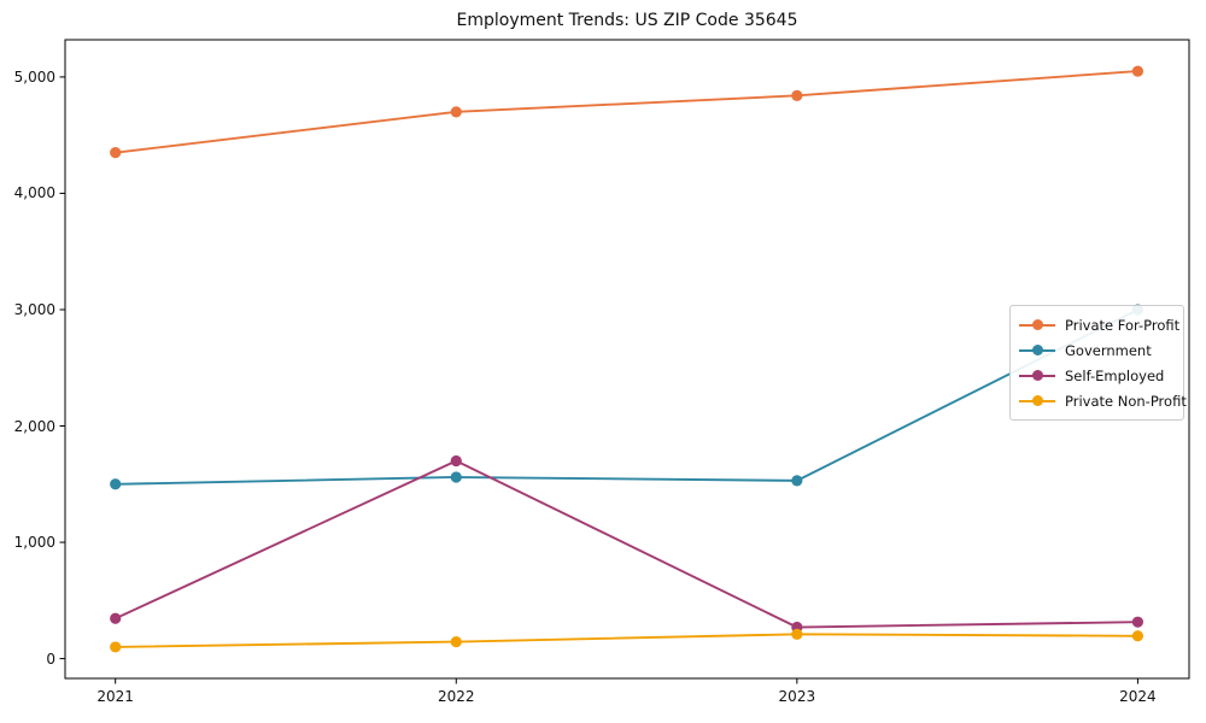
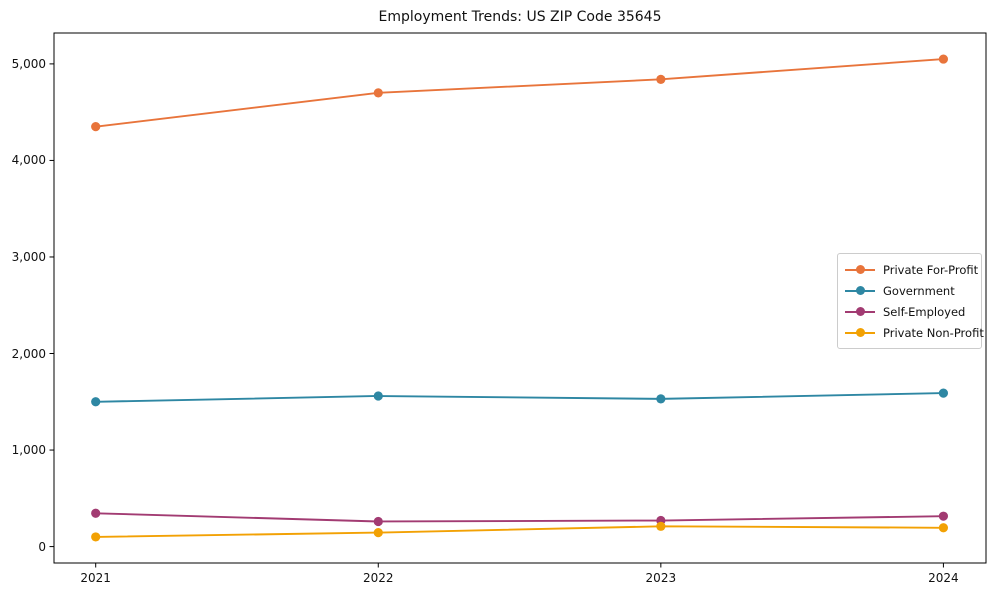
Self-Employed/2022: 1700 -> 300
Government/2024: 3000 -> 1600
